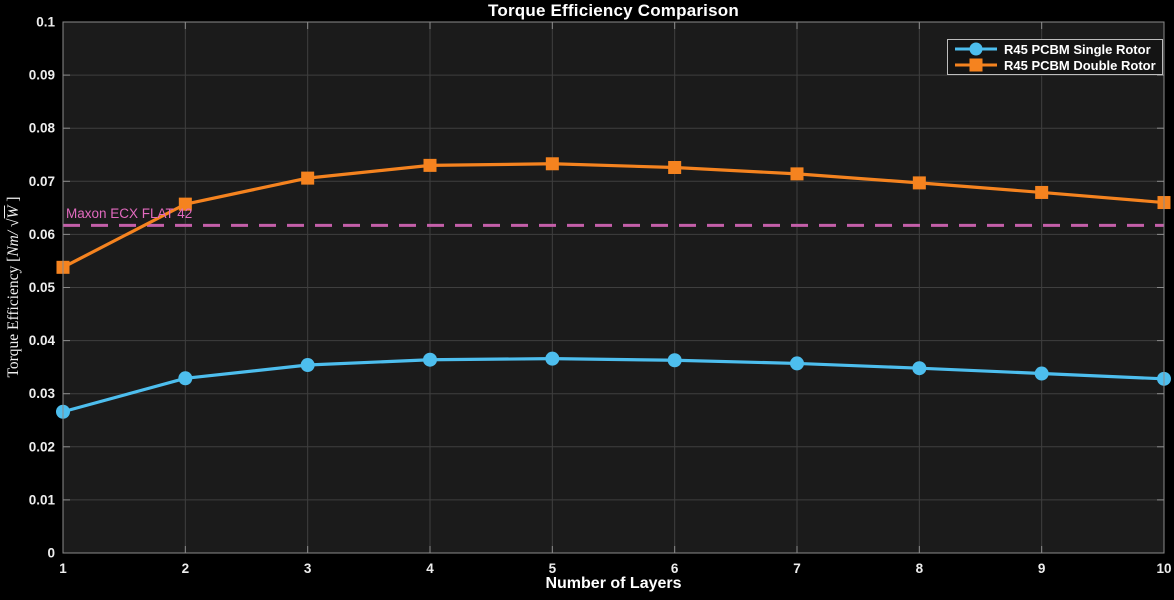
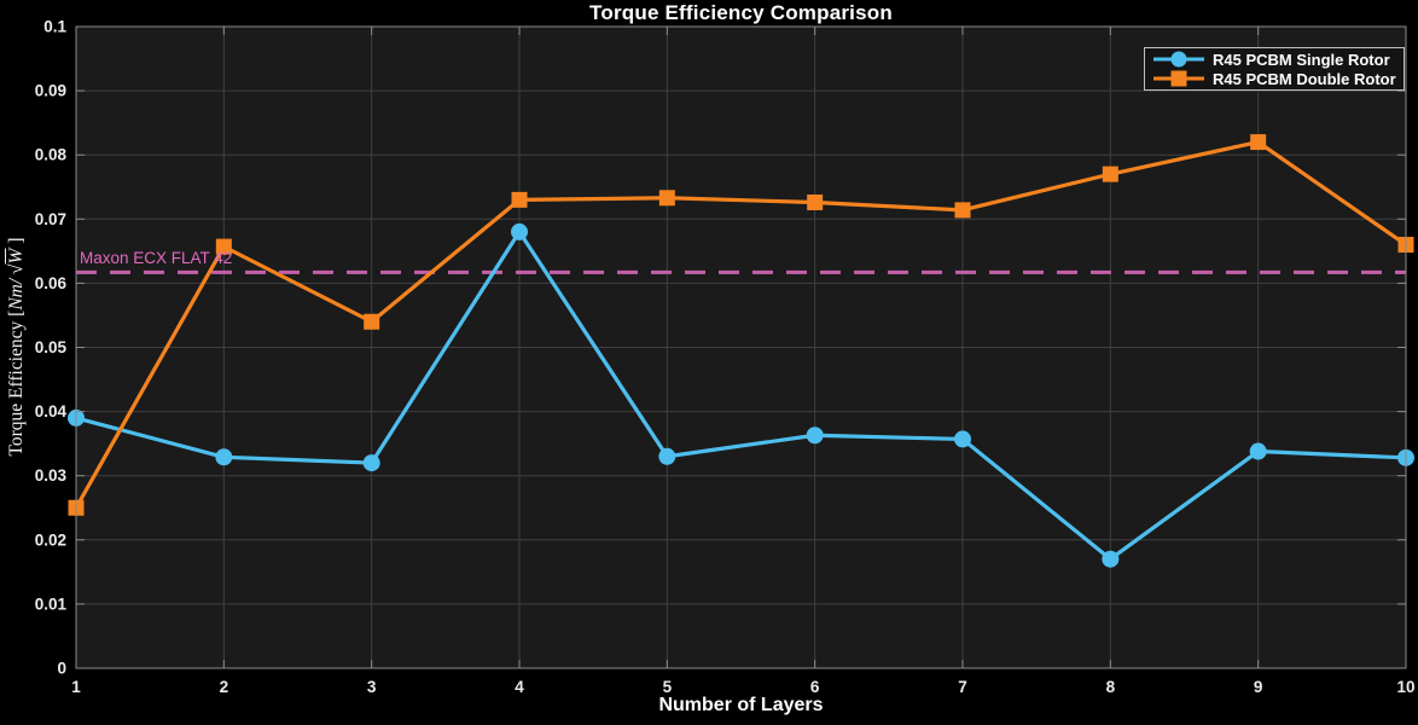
R45 PCBM Single Rotor/1: 0.027 -> 0.039
R45 PCBM Double Rotor/1: 0.054 -> 0.025
R45 PCBM Single Rotor/3: 0.035 -> 0.032
R45 PCBM Double Rotor/3: 0.071 -> 0.054
R45 PCBM Single Rotor/4: 0.036 -> 0.068
R45 PCBM Single Rotor/5: 0.037 -> 0.033
R45 PCBM Single Rotor/8: 0.035 -> 0.017
R45 PCBM Double Rotor/8: 0.070 -> 0.077
R45 PCBM Double Rotor/9: 0.068 -> 0.082
